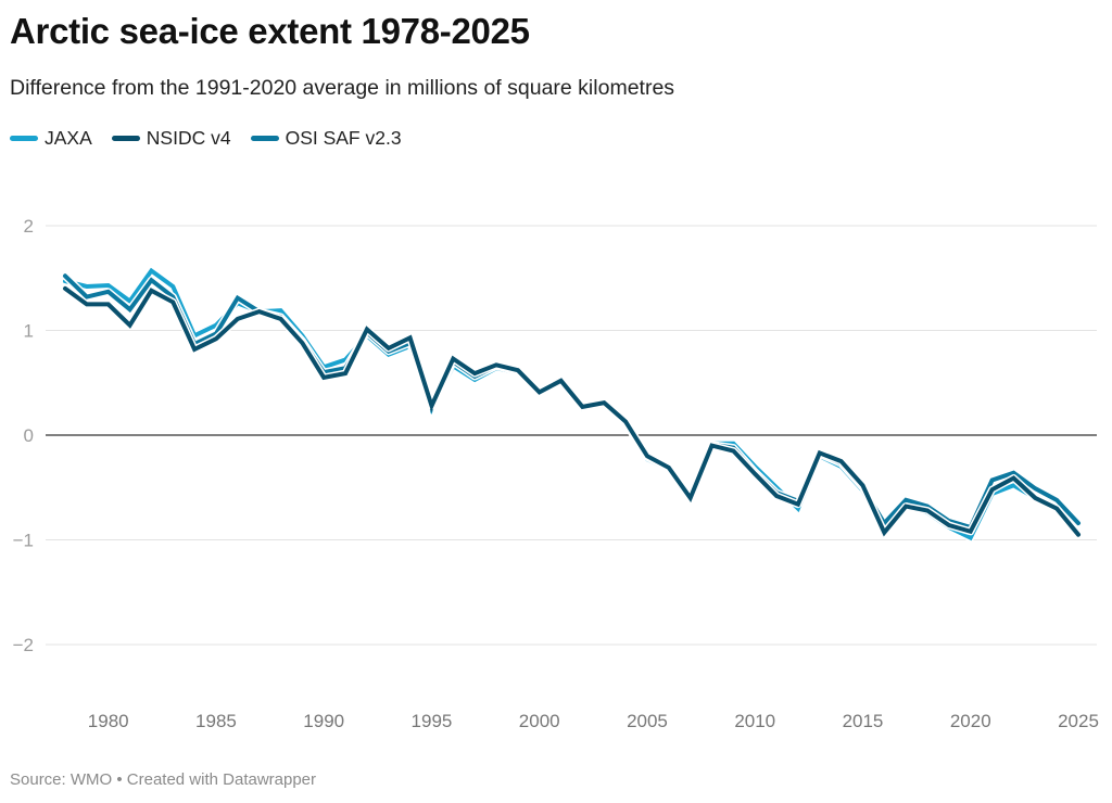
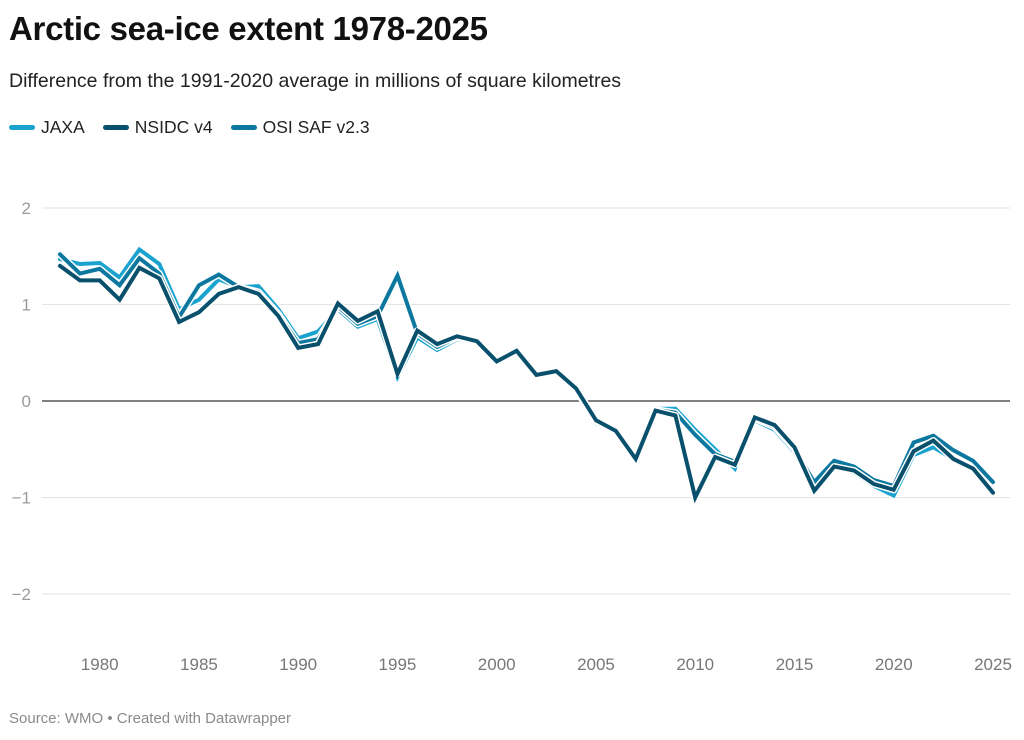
OSI SAF v2.3/1985: 1.0 -> 1.2
OSI SAF v2.3/1995: 0.3 -> 1.3
NSIDC v4/2010: -0.4 -> -1.0
